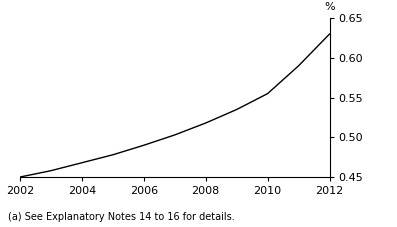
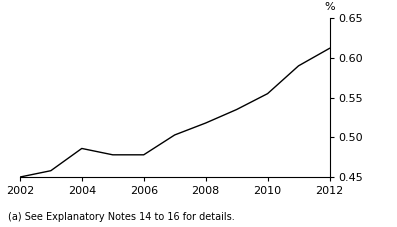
2004: 0.468 -> 0.486
2006: 0.490 -> 0.478
2012: 0.630 -> 0.612
